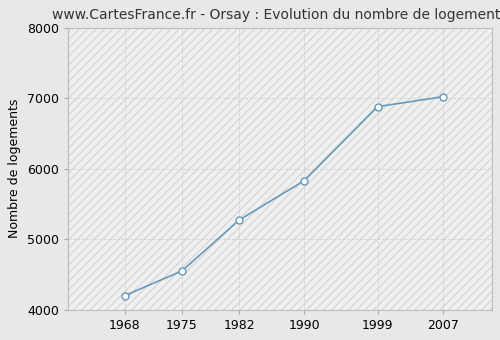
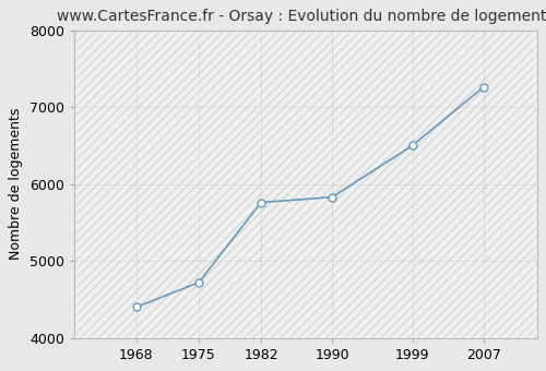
1968: 4200 -> 4400
1975: 4550 -> 4720
1982: 5270 -> 5760
1999: 6880 -> 6500
2007: 7020 -> 7260
